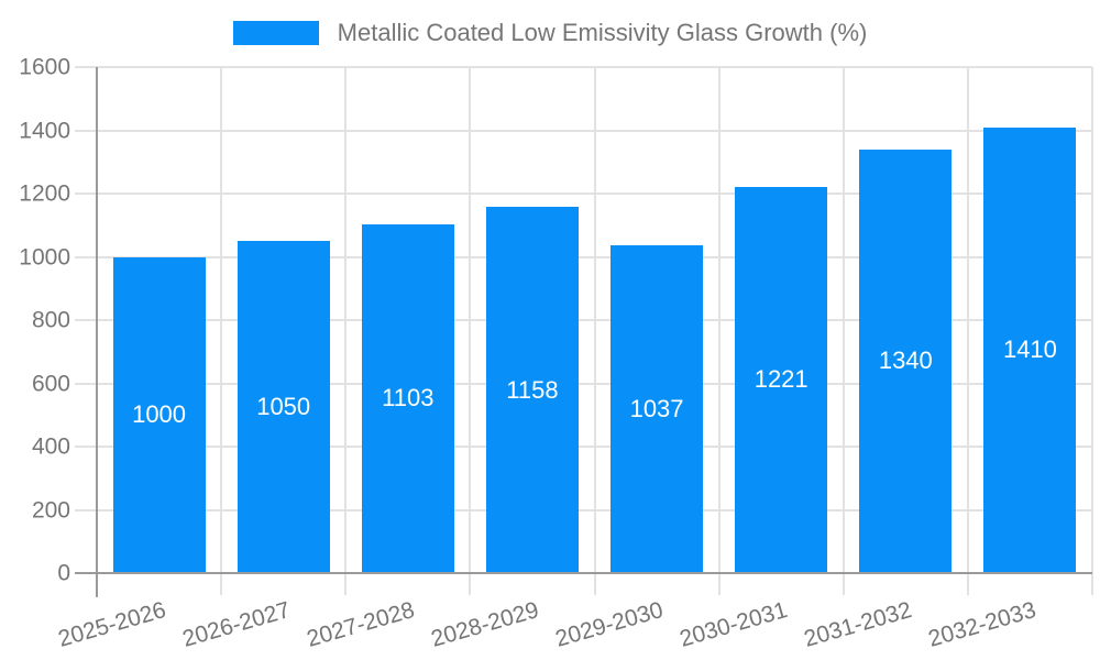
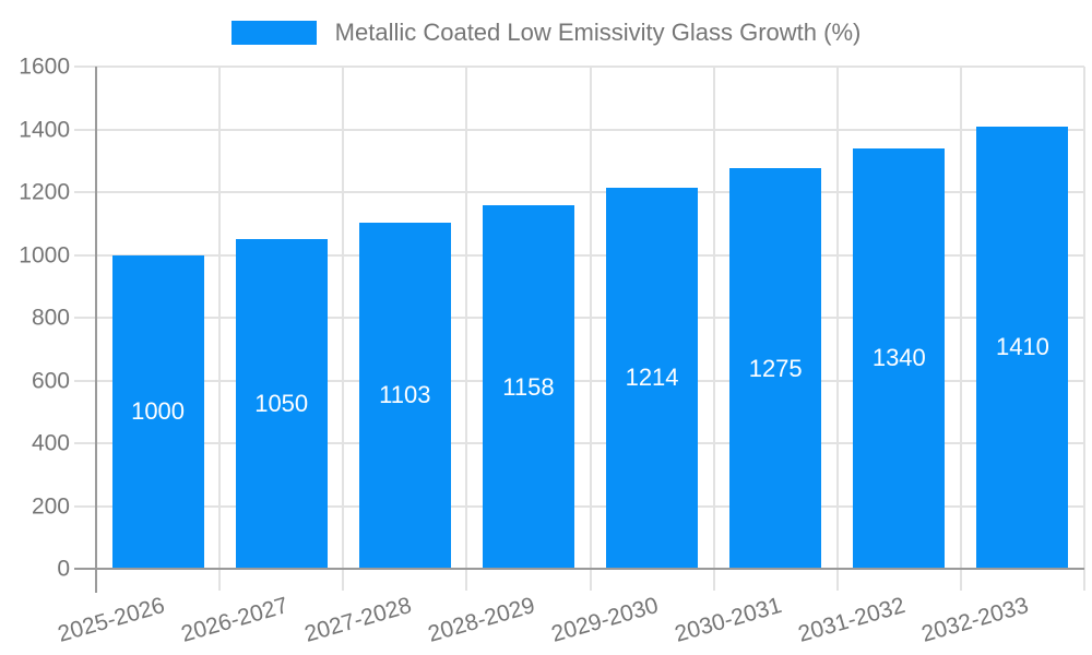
2029-2030: 1037 -> 1214
2030-2031: 1221 -> 1275
